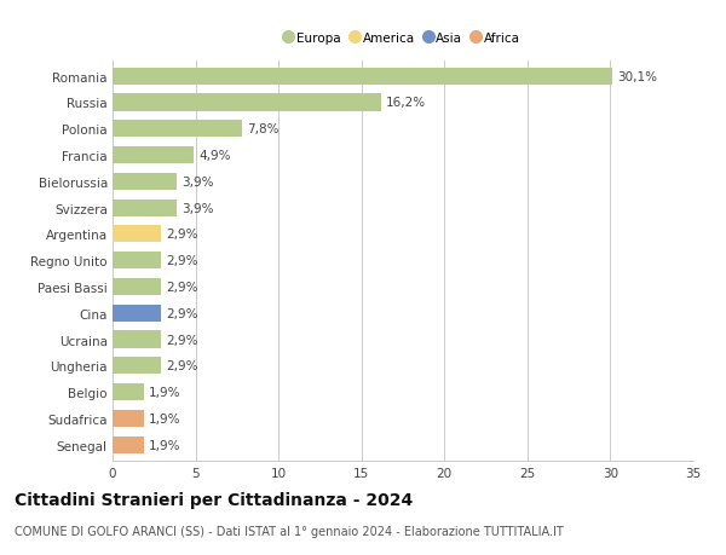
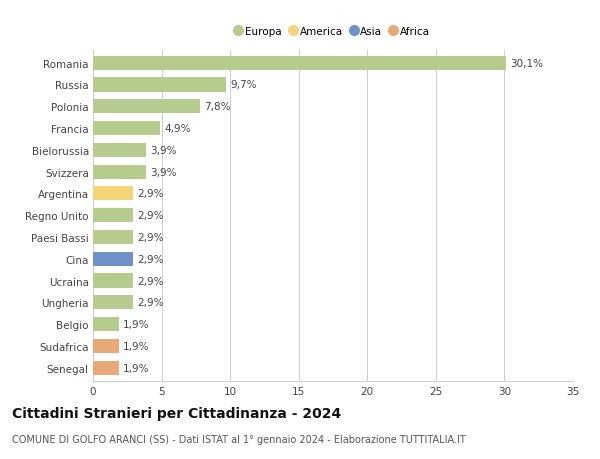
Russia: 16,2% -> 9,7%
